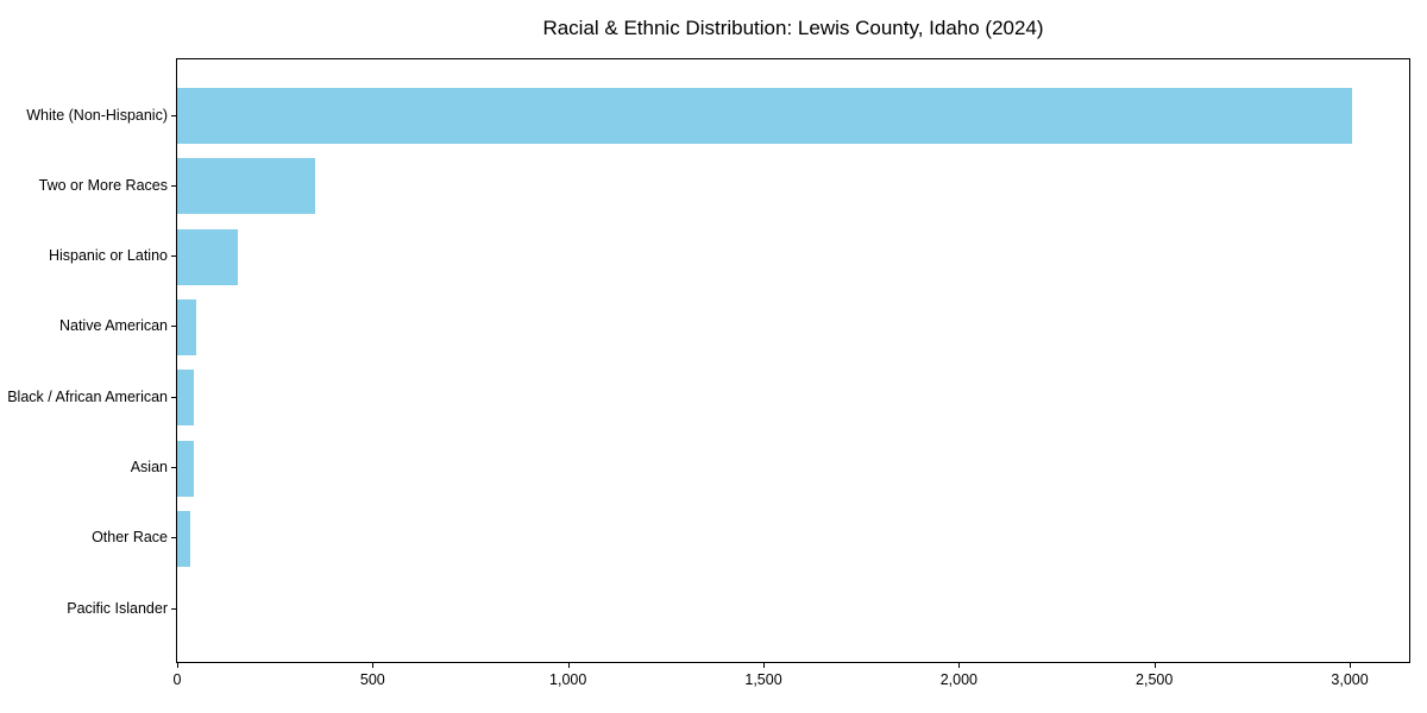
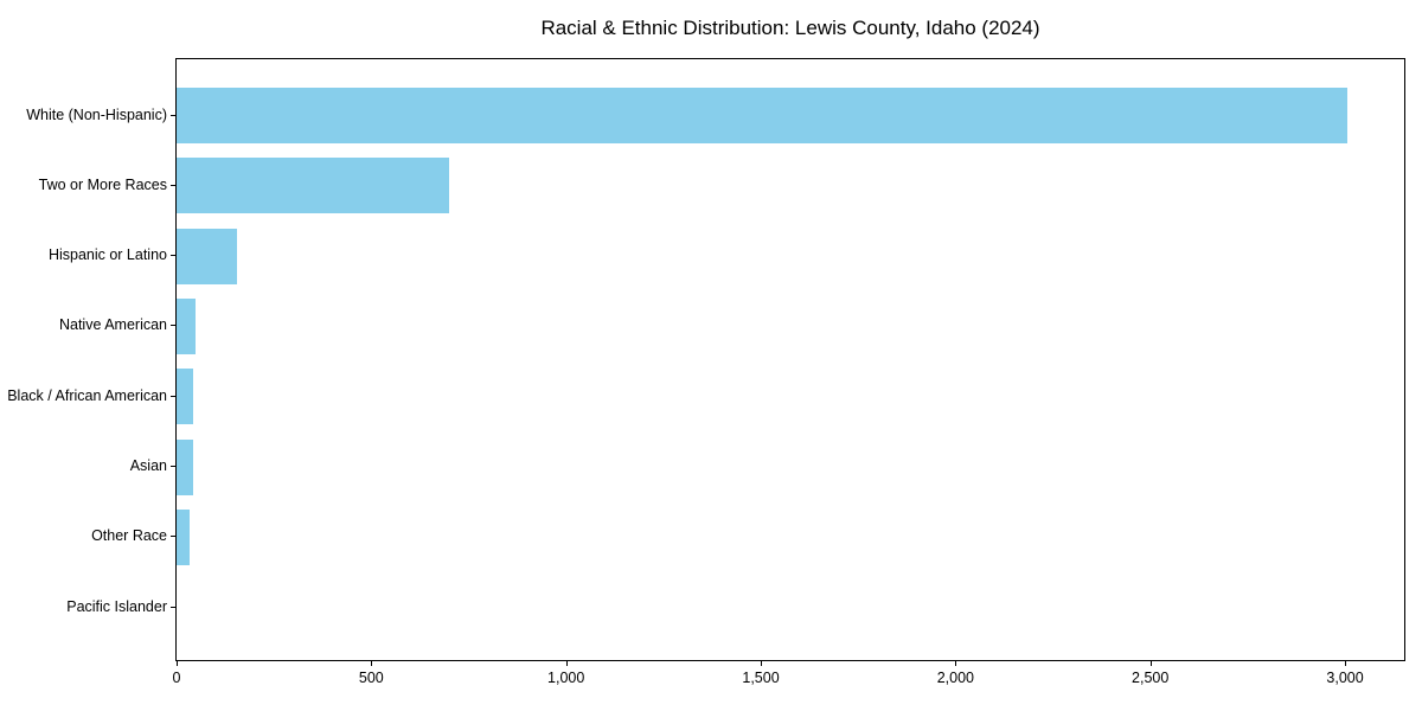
Two or More Races: 350 -> 700
